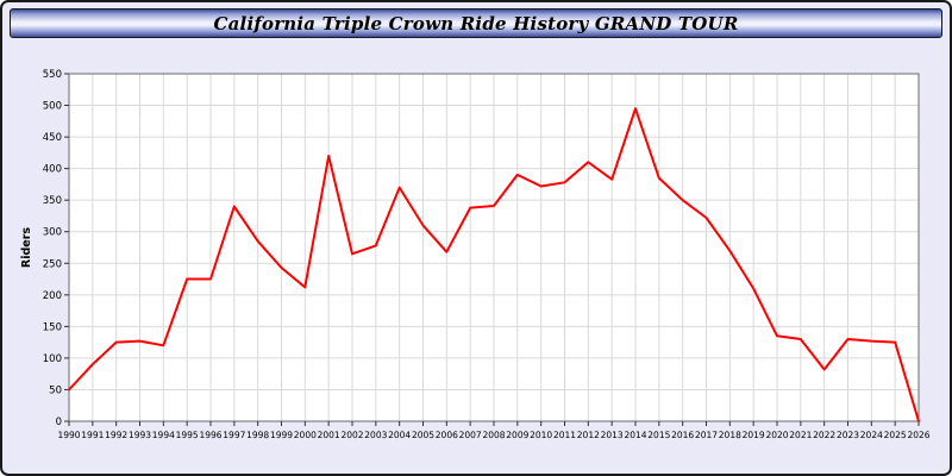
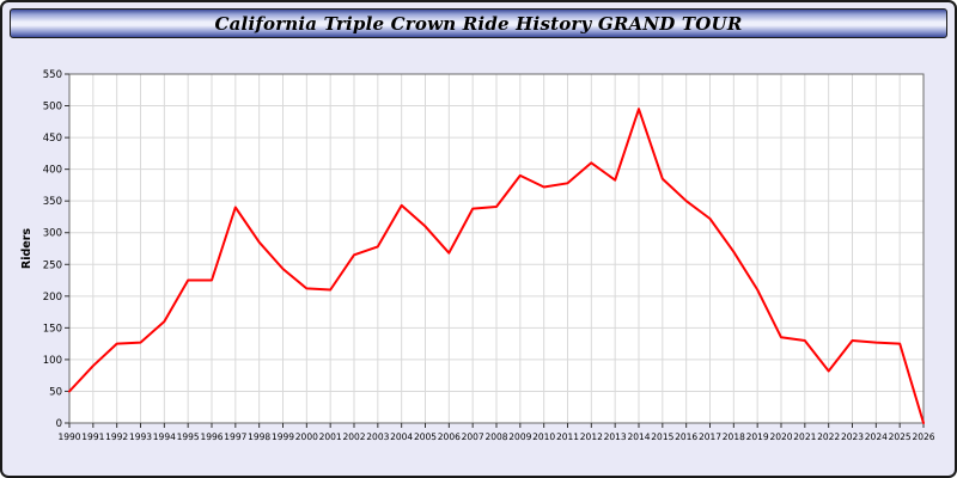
1994: 120 -> 160
2001: 420 -> 210
2004: 370 -> 340
